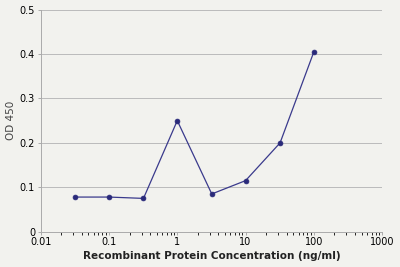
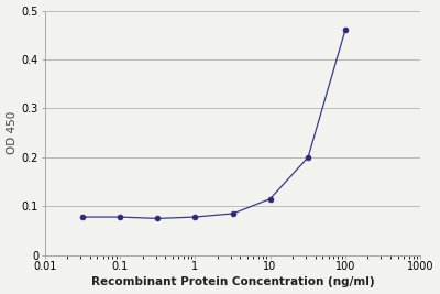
1: 0.250 -> 0.078
100: 0.405 -> 0.460
